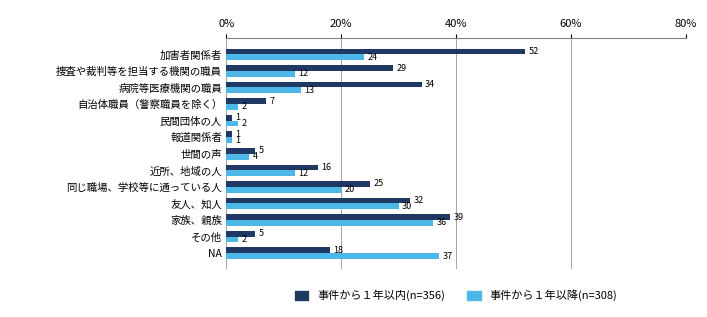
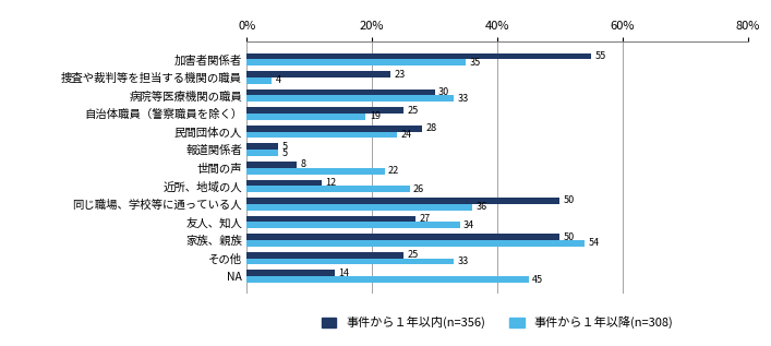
事件から１年以内(n=356)/加害者関係者: 52 -> 55
事件から１年以降(n=308)/加害者関係者: 24 -> 35
事件から１年以内(n=356)/捜査や裁判等を担当する機関の職員: 29 -> 23
事件から１年以降(n=308)/捜査や裁判等を担当する機関の職員: 12 -> 4
事件から１年以内(n=356)/病院等医療機関の職員: 34 -> 30
事件から１年以降(n=308)/病院等医療機関の職員: 13 -> 33
事件から１年以内(n=356)/自治体職員（警察職員を除く）: 7 -> 25
事件から１年以降(n=308)/自治体職員（警察職員を除く）: 2 -> 19
事件から１年以内(n=356)/民間団体の人: 1 -> 28
事件から１年以降(n=308)/民間団体の人: 2 -> 24
事件から１年以内(n=356)/報道関係者: 1% -> 5%
事件から１年以降(n=308)/報道関係者: 1% -> 5%
事件から１年以内(n=356)/世間の声: 5 -> 8
事件から１年以降(n=308)/世間の声: 4 -> 22
事件から１年以内(n=356)/近所、地域の人: 16 -> 12
事件から１年以降(n=308)/近所、地域の人: 12 -> 26
事件から１年以内(n=356)/同じ職場、学校等に通っている人: 25 -> 50
事件から１年以降(n=308)/同じ職場、学校等に通っている人: 20 -> 36
事件から１年以内(n=356)/友人、知人: 32 -> 27
事件から１年以降(n=308)/友人、知人: 30 -> 34
事件から１年以内(n=356)/家族、親族: 39 -> 50
事件から１年以降(n=308)/家族、親族: 36 -> 54
事件から１年以内(n=356)/その他: 5 -> 25
事件から１年以降(n=308)/その他: 2 -> 33
事件から１年以内(n=356)/NA: 18 -> 14
事件から１年以降(n=308)/NA: 37 -> 45
